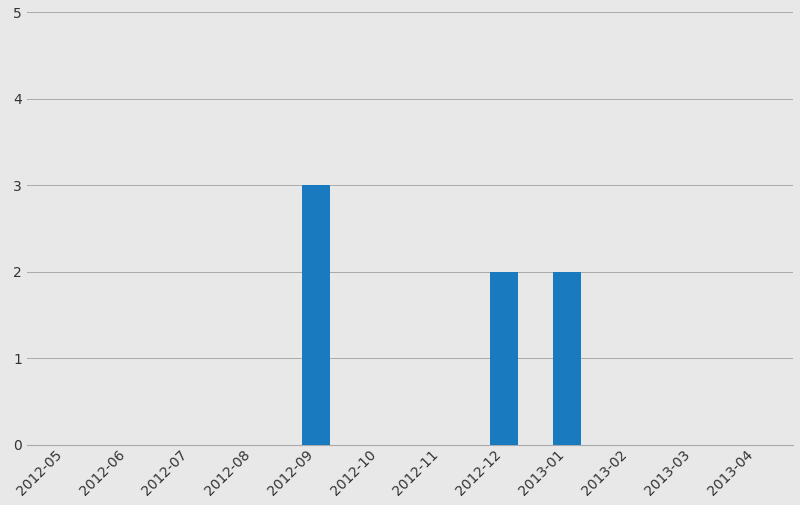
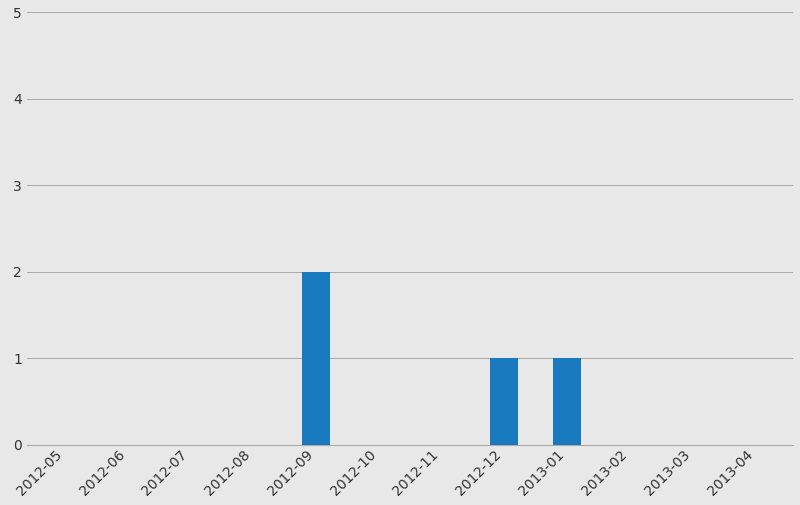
2012-09: 3 -> 2
2012-12: 2 -> 1
2013-01: 2 -> 1
